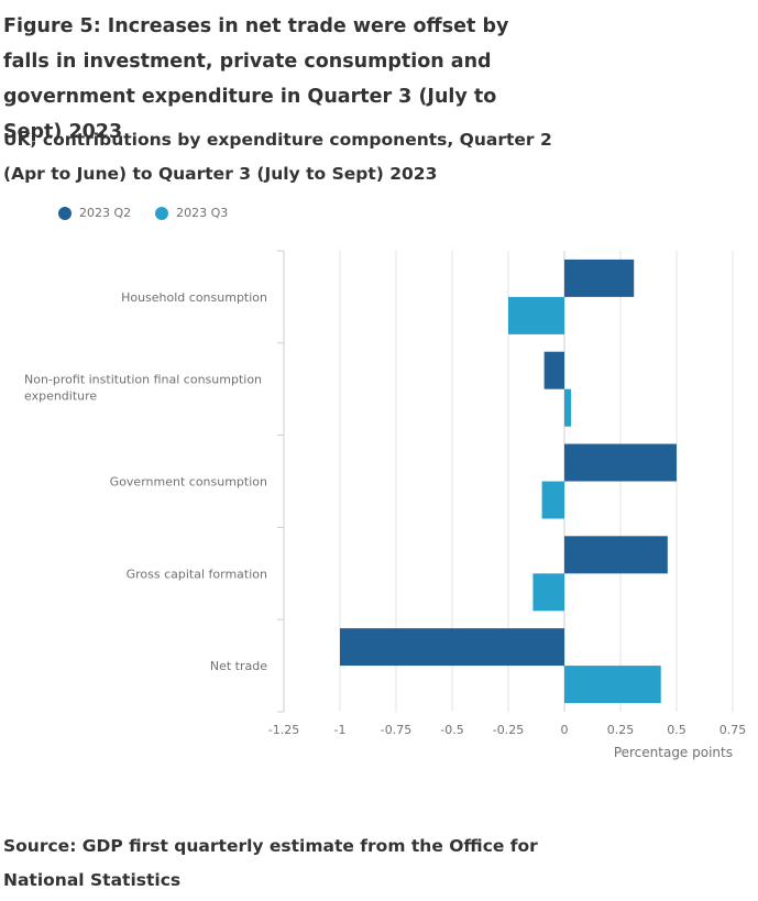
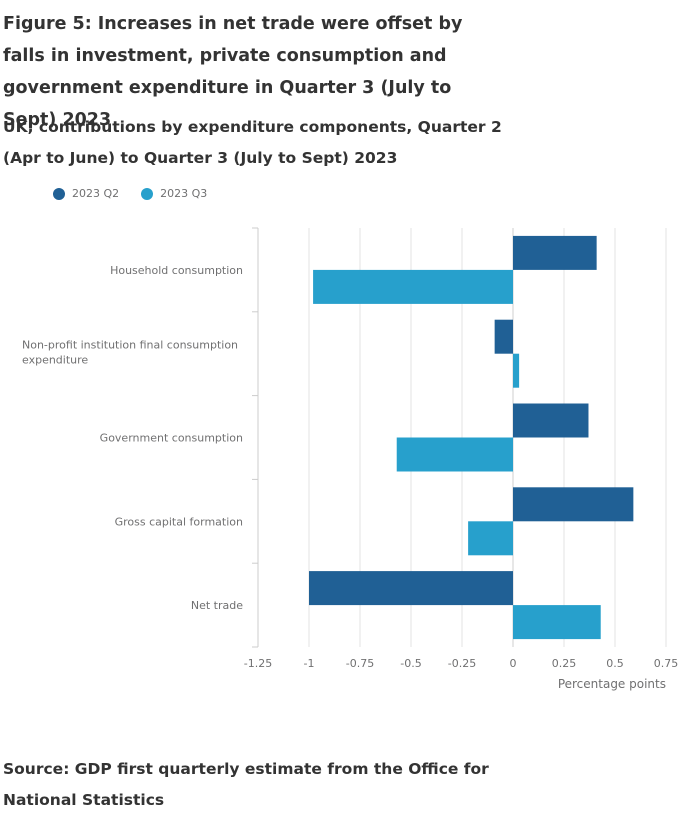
2023 Q2/Household consumption: 0.31 -> 0.41
2023 Q3/Household consumption: -0.25 -> -0.98
2023 Q2/Government consumption: 0.50 -> 0.37
2023 Q3/Government consumption: -0.10 -> -0.57
2023 Q2/Gross capital formation: 0.46 -> 0.59
2023 Q3/Gross capital formation: -0.14 -> -0.22
